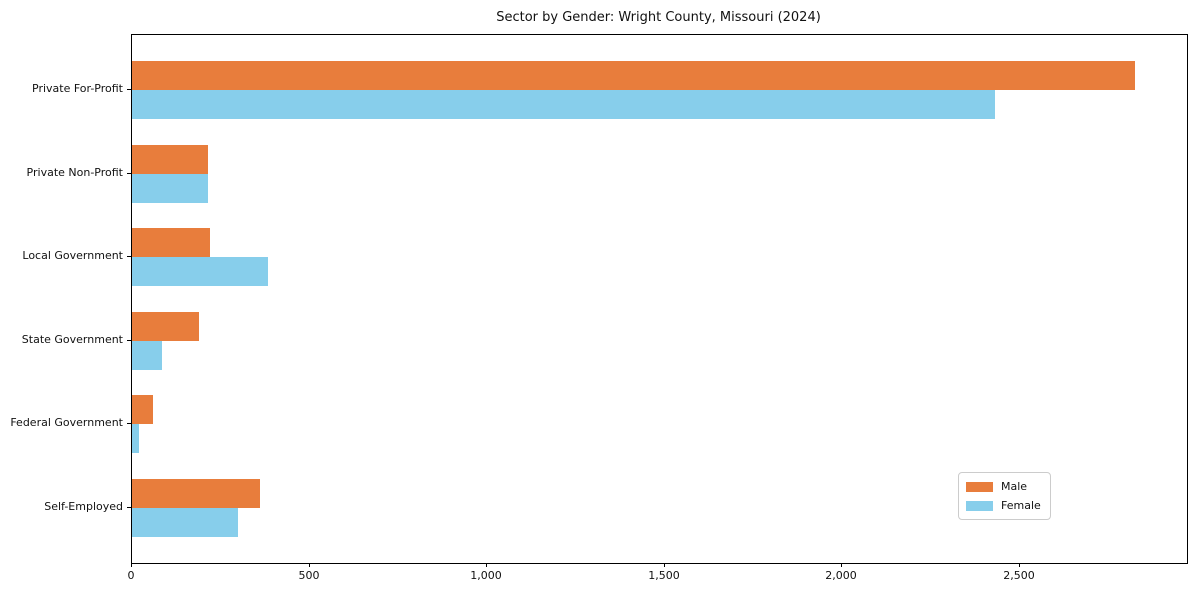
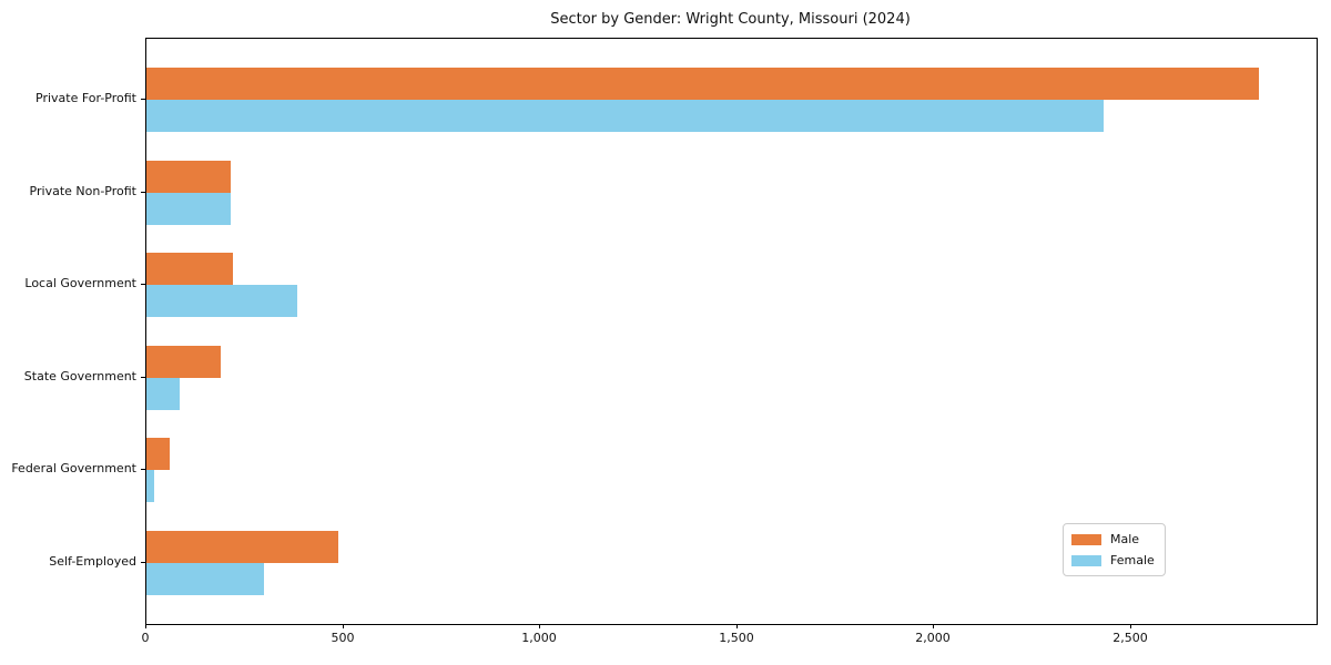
Male/Self-Employed: 360 -> 490
